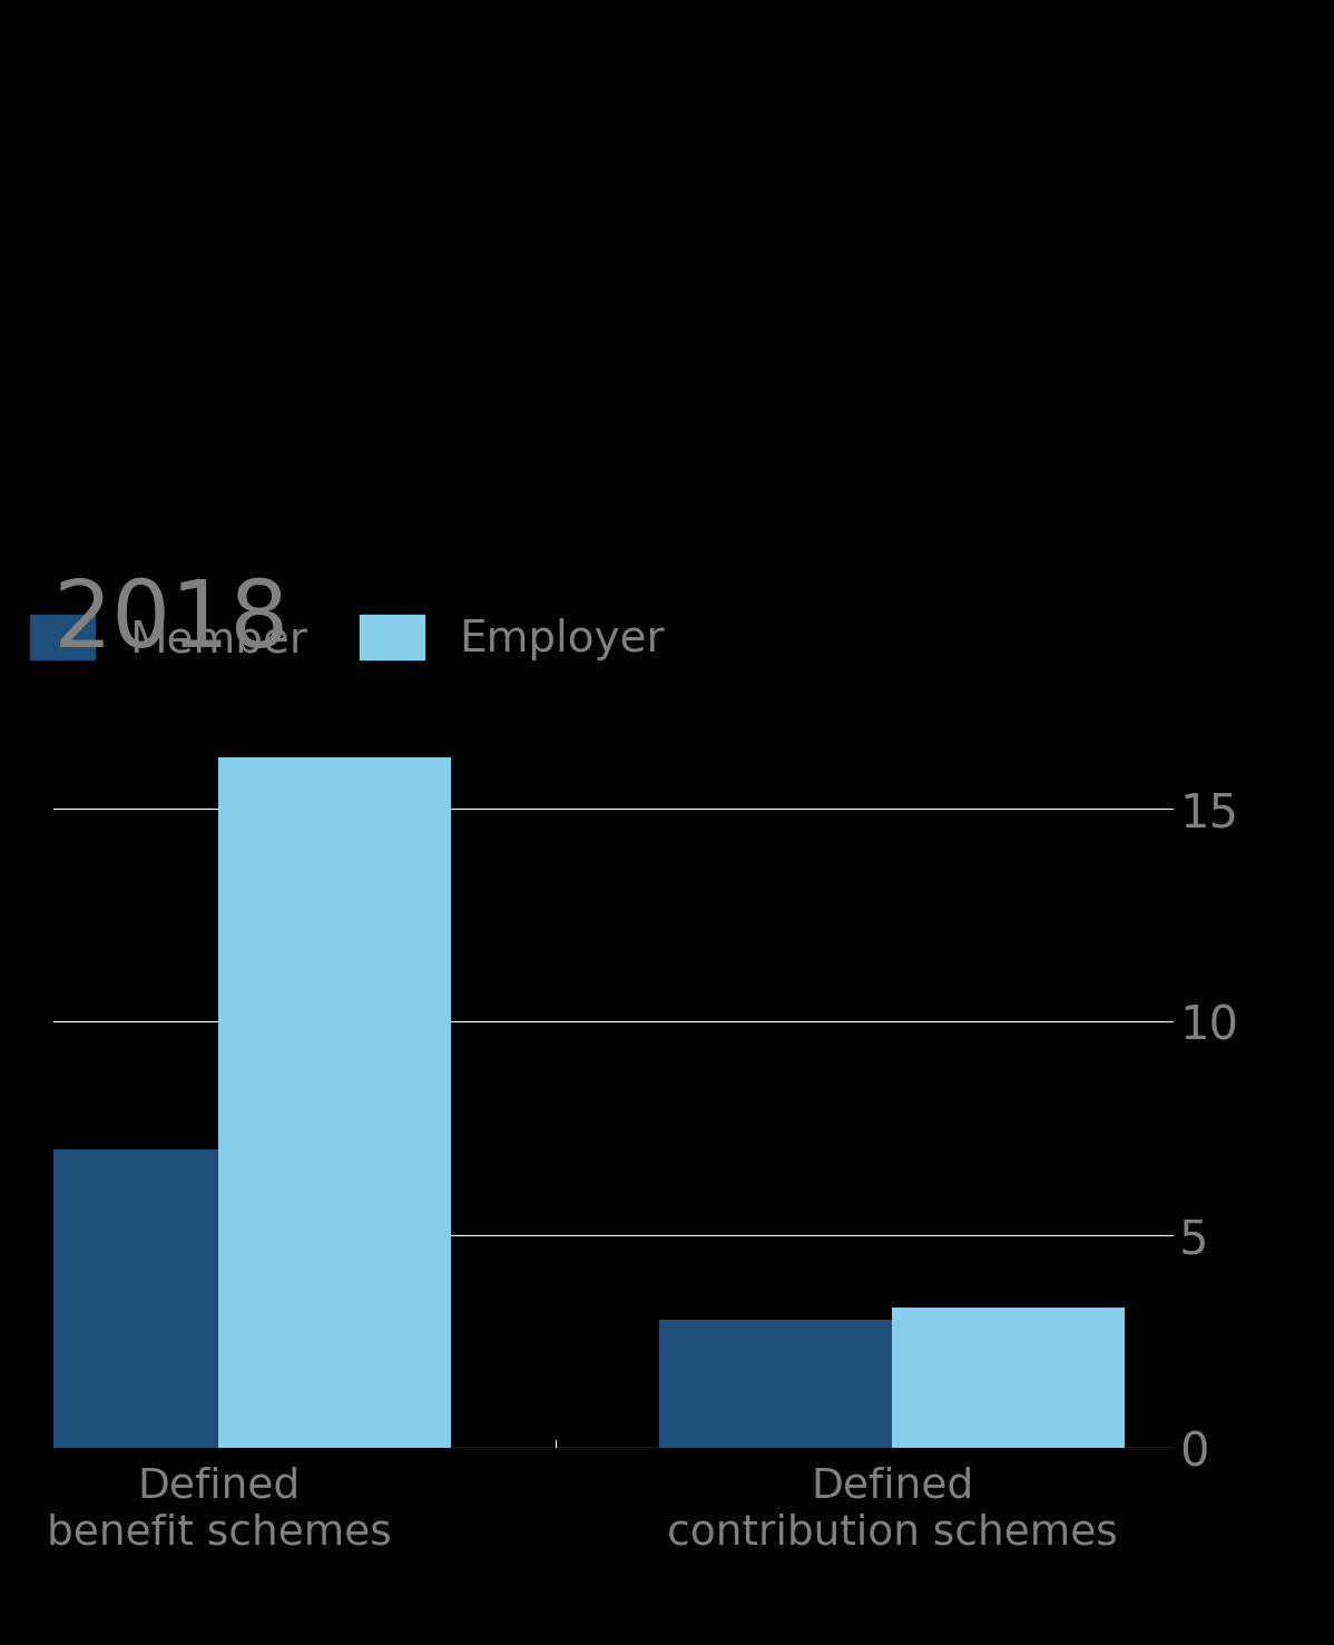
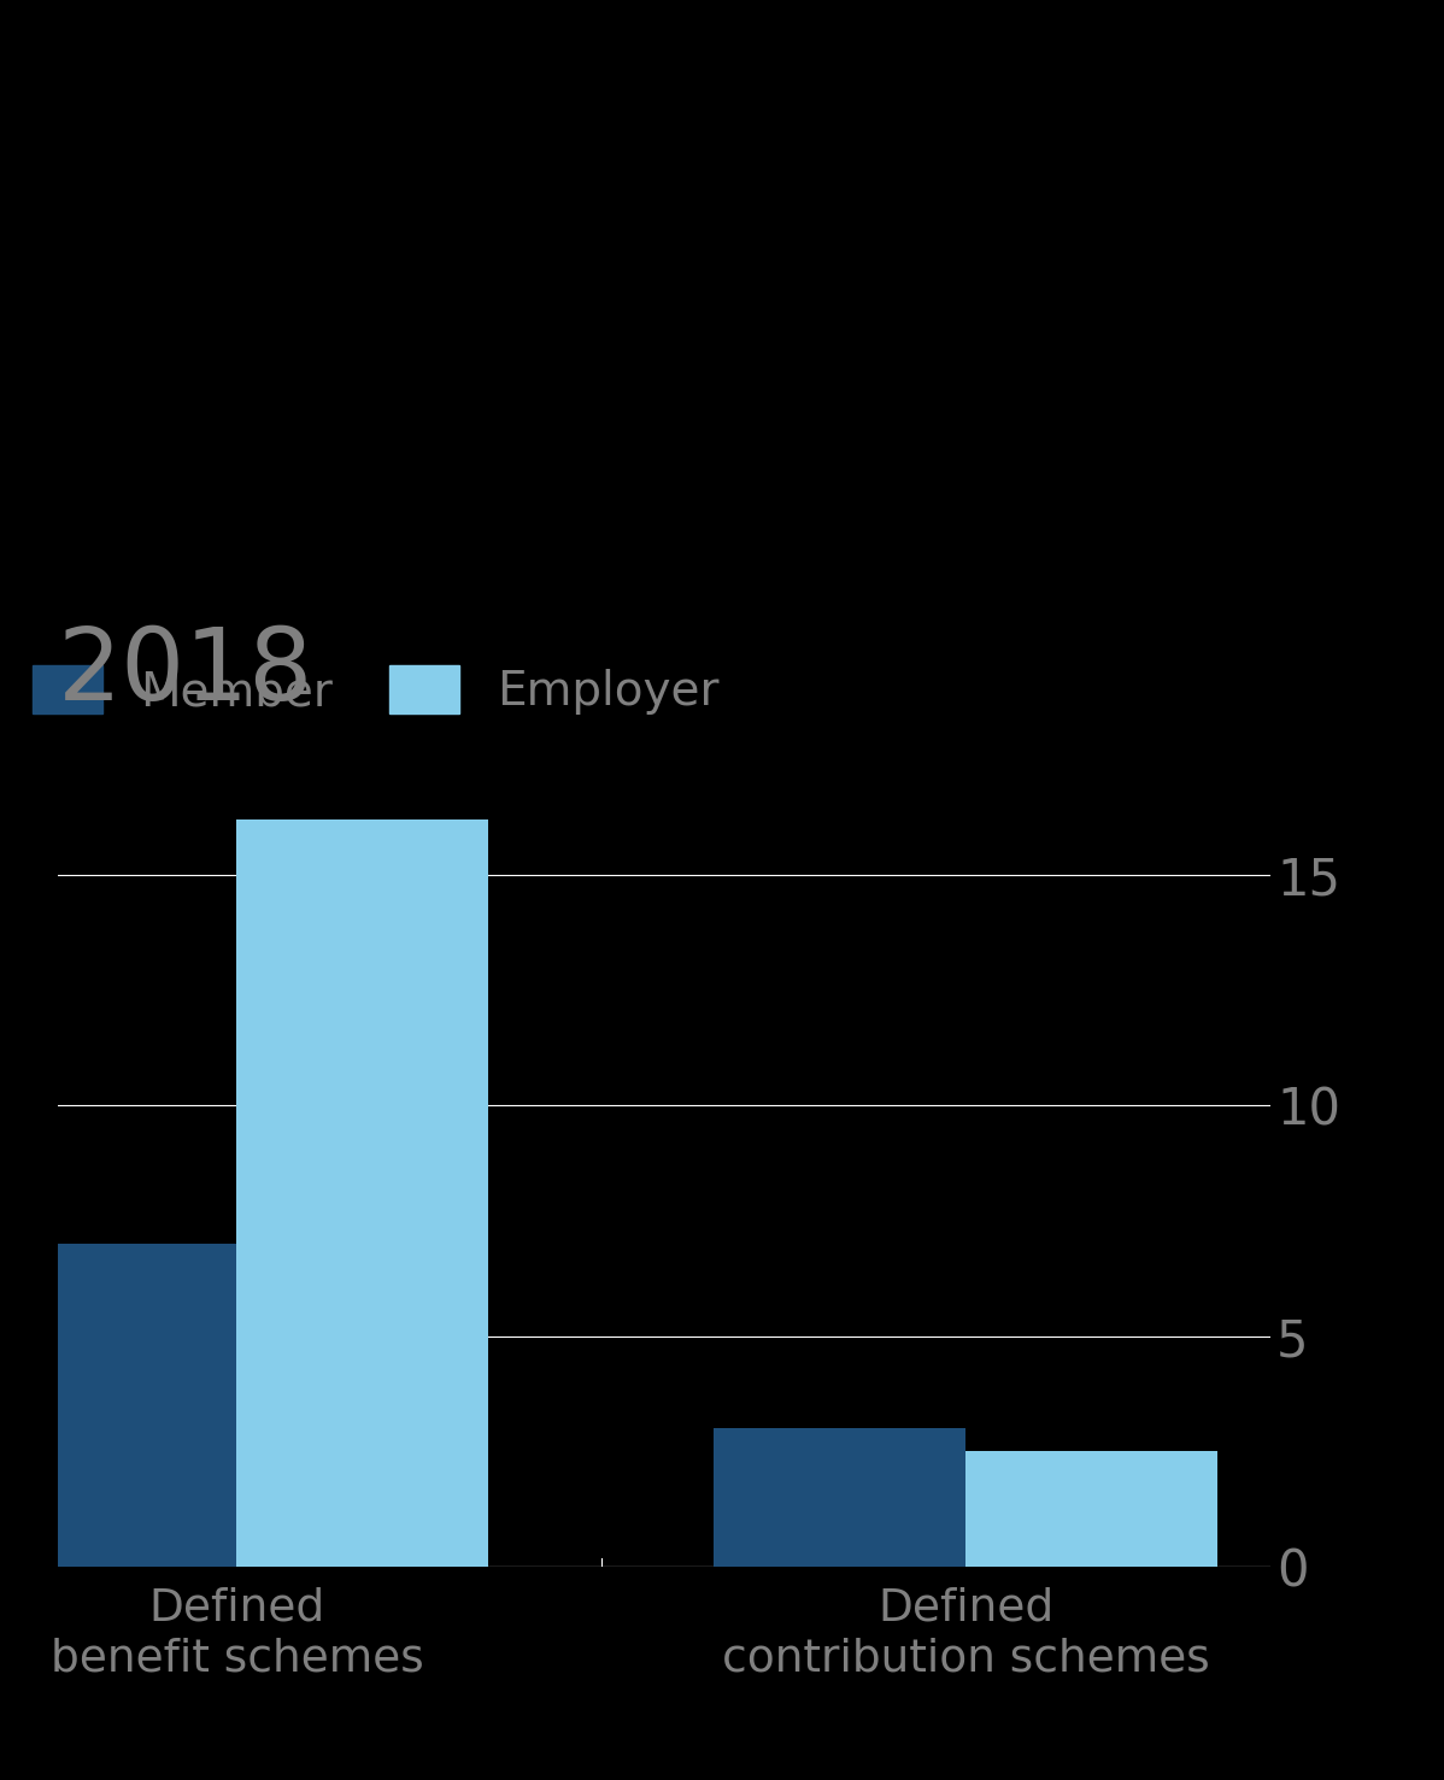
Employer/Defined contribution schemes: 3.3 -> 2.5
